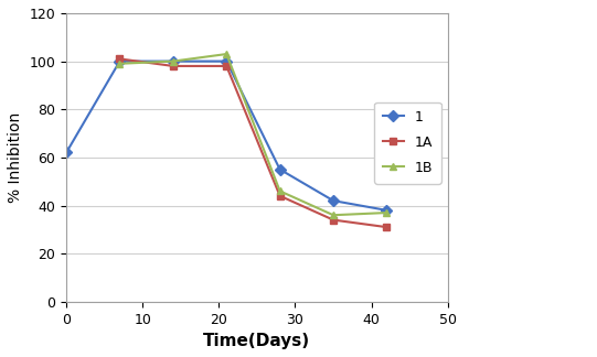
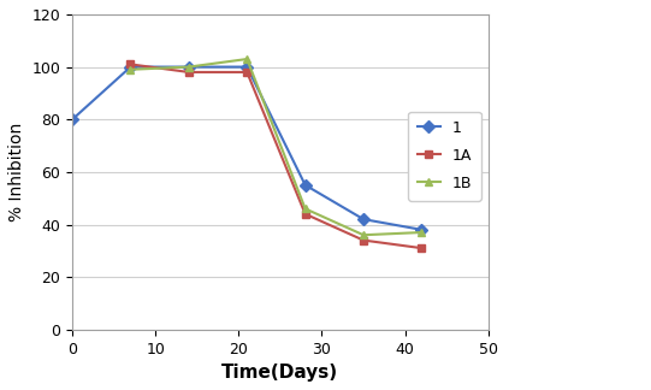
1/0: 62 -> 80
